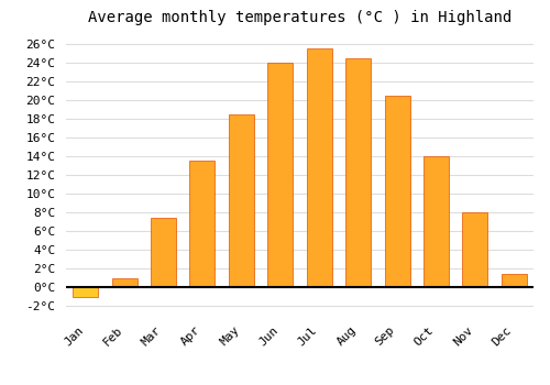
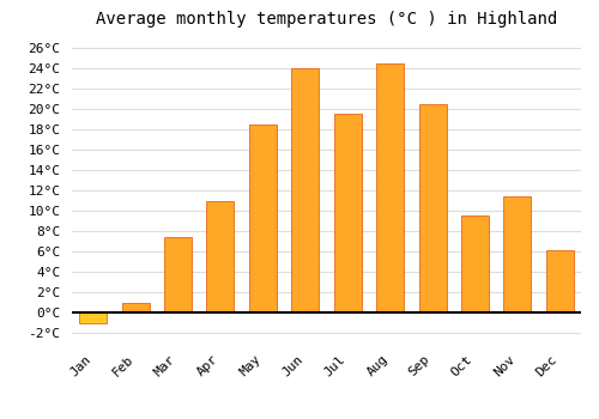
Apr: 13.5°C -> 11.0°C
Jul: 25.5°C -> 19.6°C
Oct: 14.0°C -> 9.6°C
Nov: 8.0°C -> 11.4°C
Dec: 1.5°C -> 6.2°C
